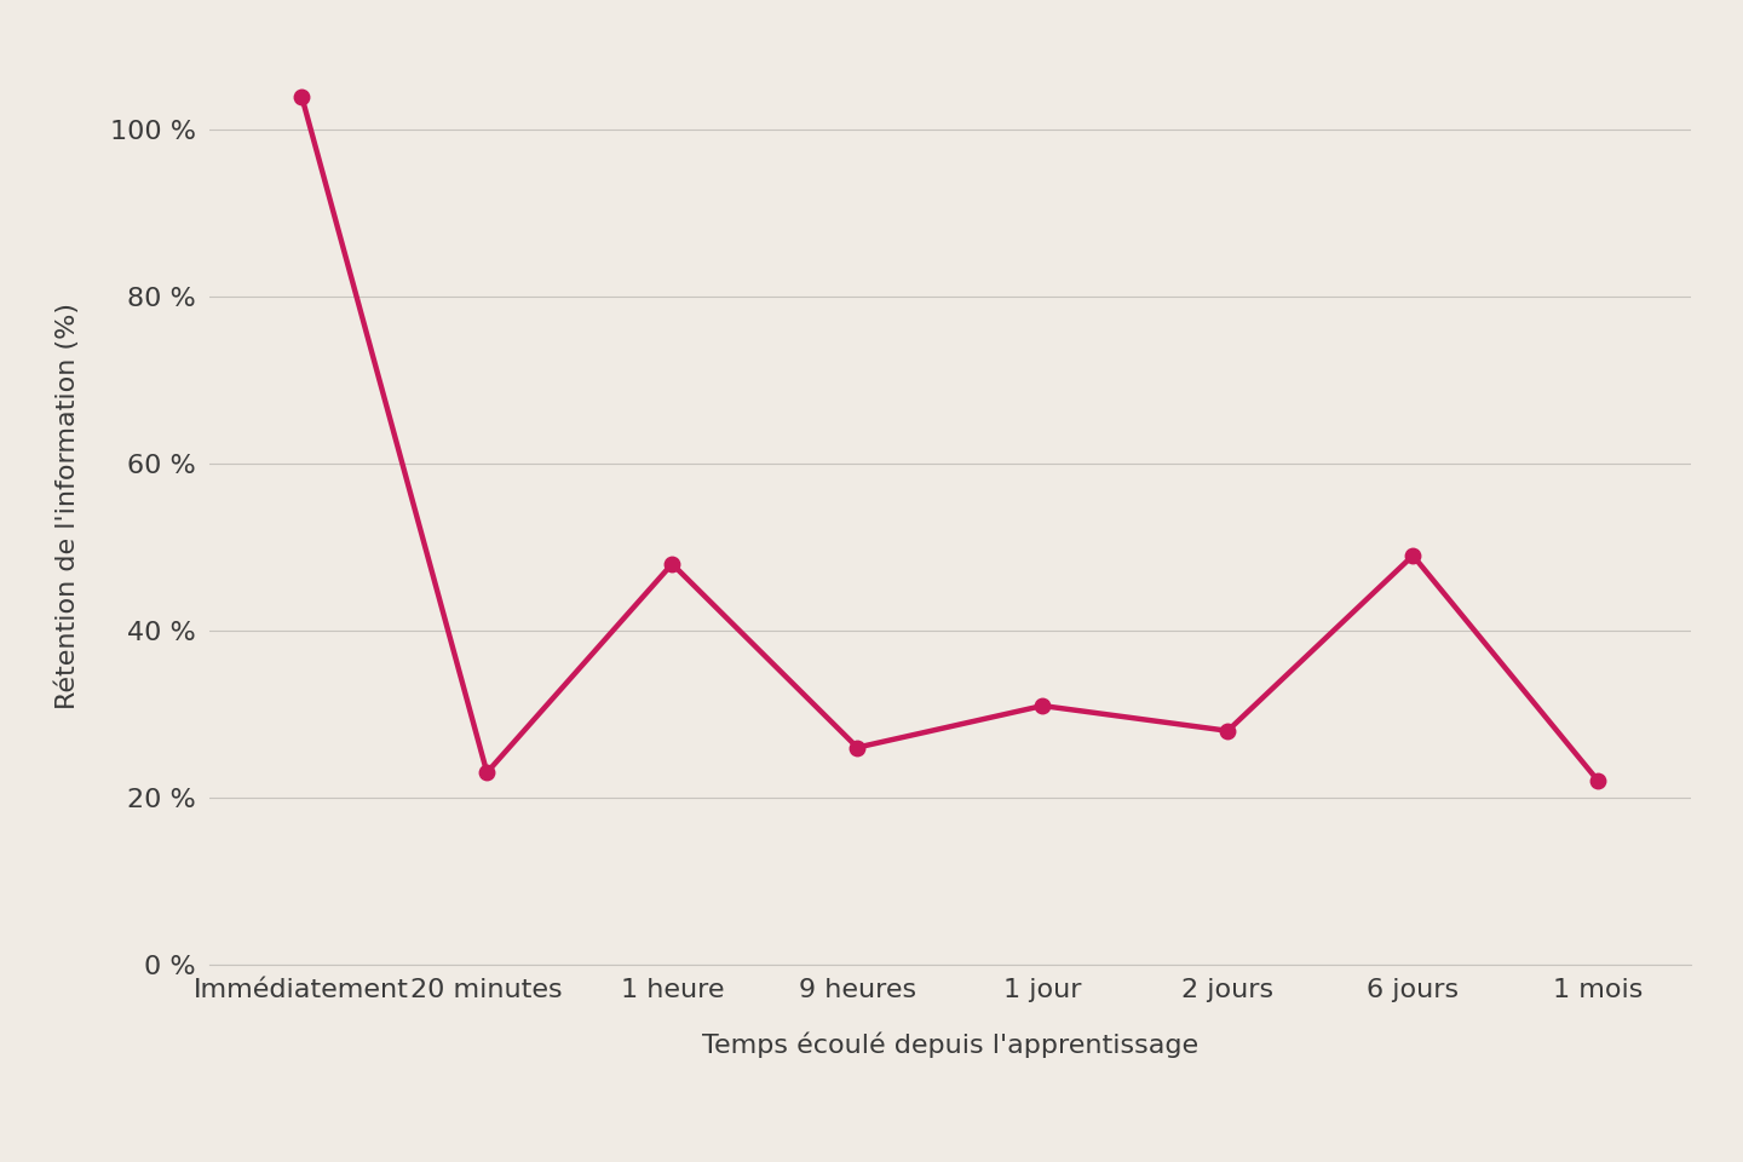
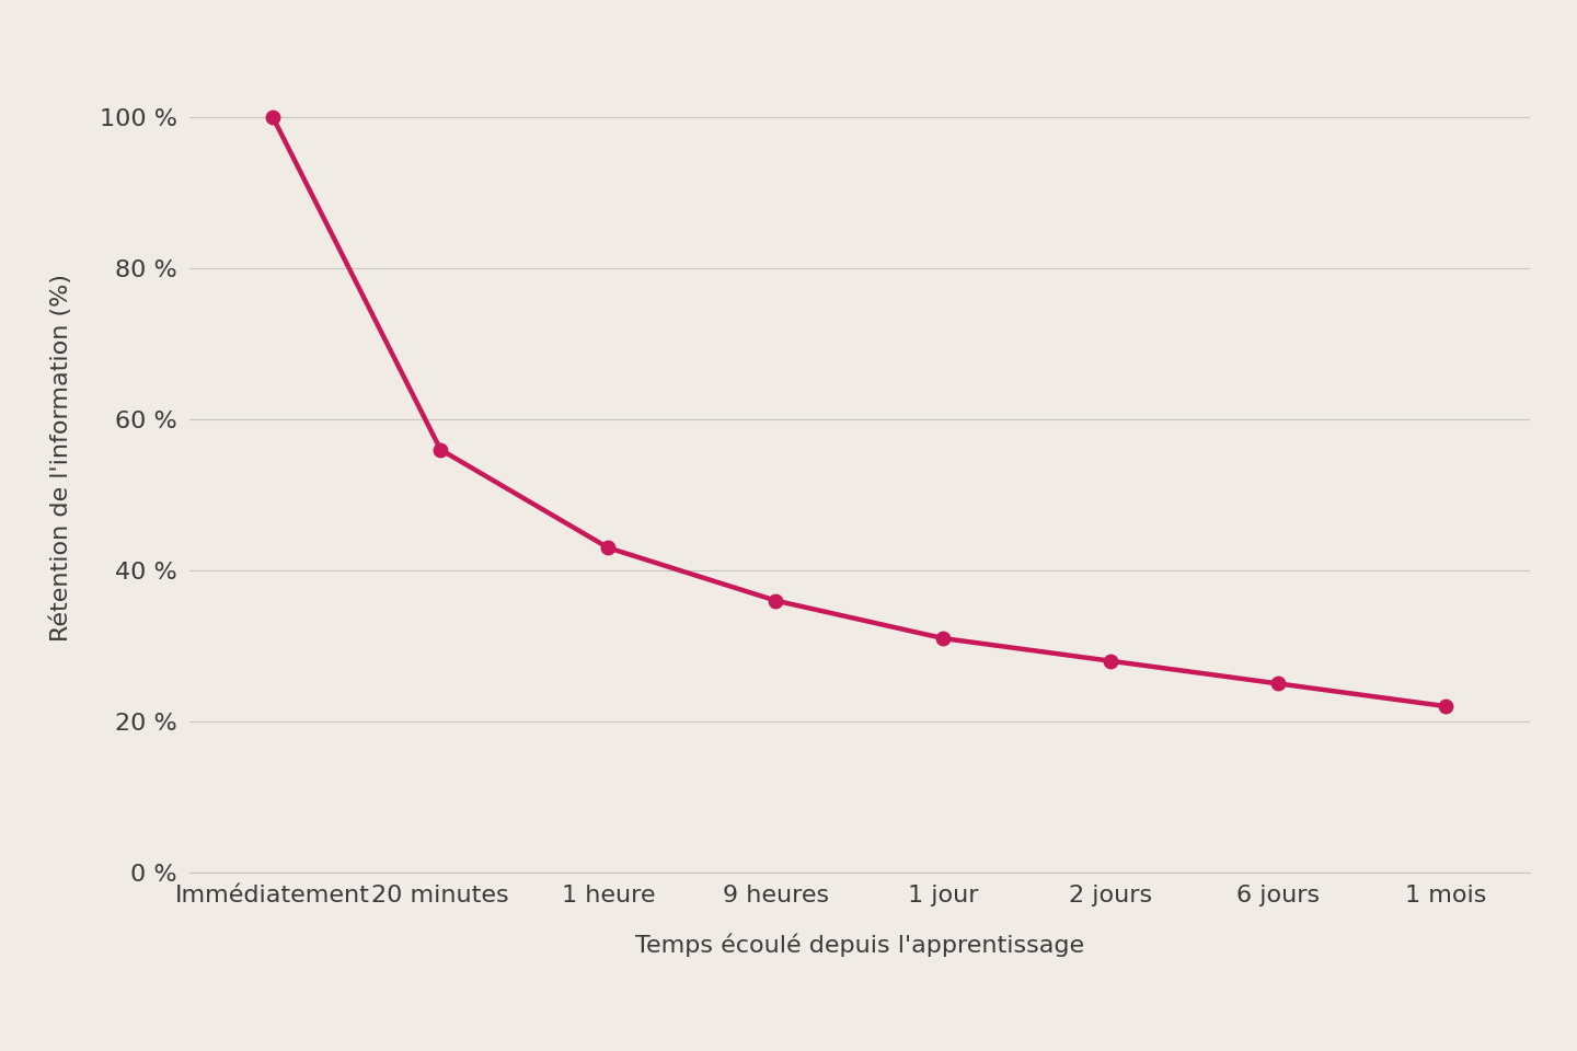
Immédiatement: 104 % -> 100 %
20 minutes: 23 % -> 56 %
1 heure: 48 % -> 43 %
9 heures: 26 % -> 36 %
6 jours: 49 % -> 25 %
